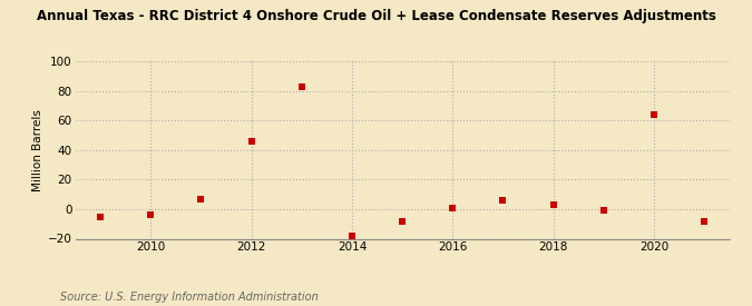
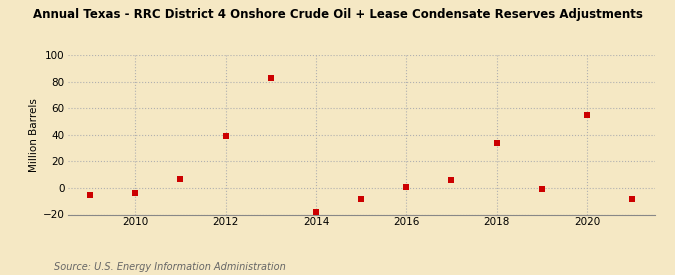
2012: 46 -> 39
2018: 3 -> 34
2020: 64 -> 55
